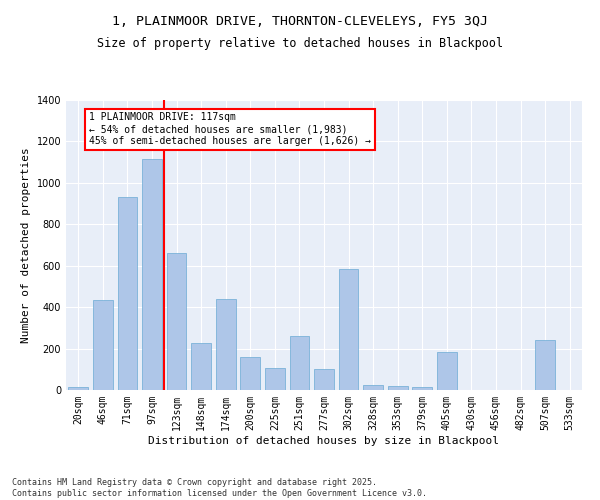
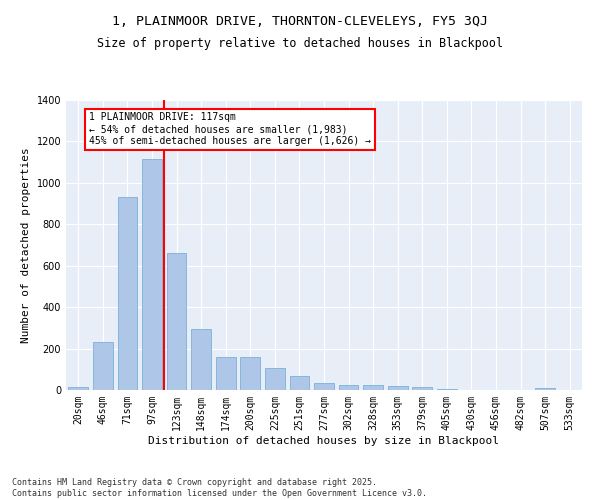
46sqm: 435 -> 230
148sqm: 225 -> 295
174sqm: 440 -> 160
251sqm: 260 -> 70
277sqm: 100 -> 35
302sqm: 585 -> 25
405sqm: 185 -> 5
507sqm: 240 -> 8
